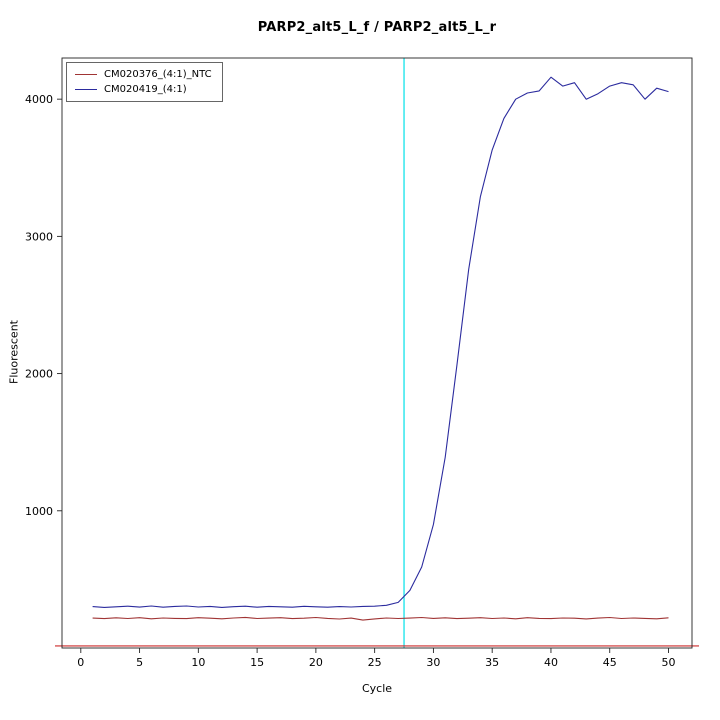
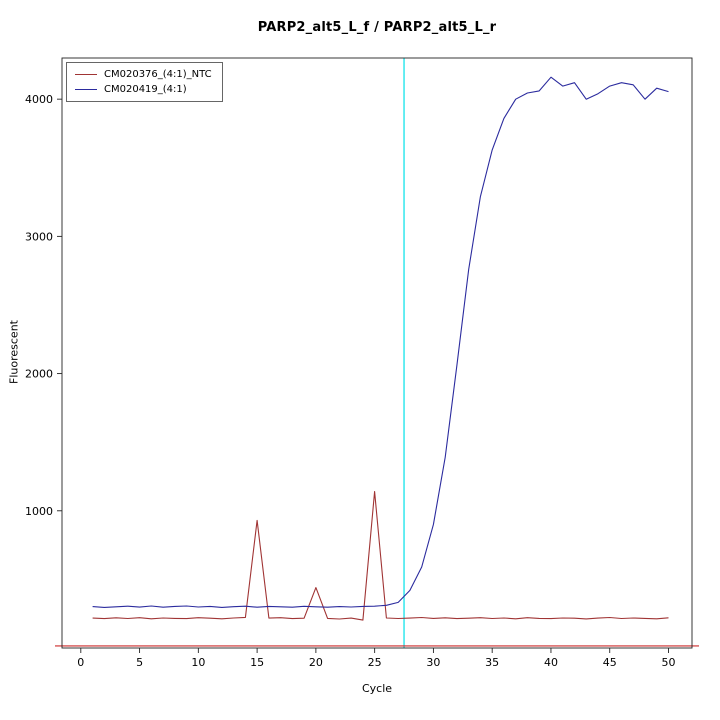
CM020376_(4:1)_NTC/15: 220 -> 930
CM020376_(4:1)_NTC/20: 220 -> 440
CM020376_(4:1)_NTC/25: 210 -> 1140
